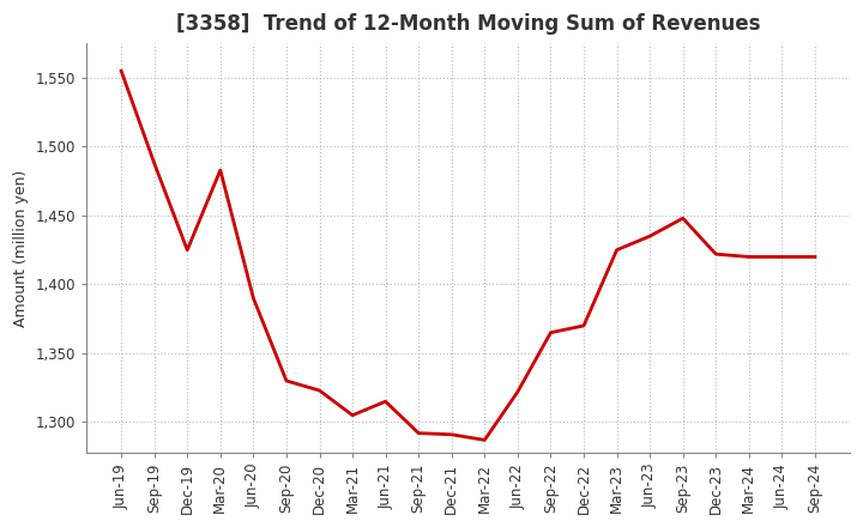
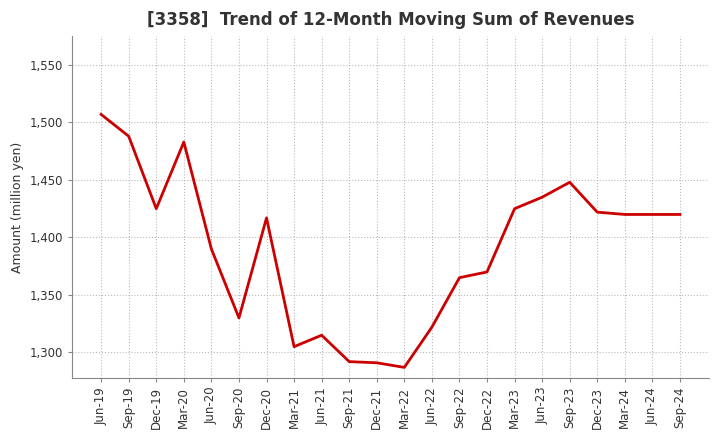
Jun-19: 1,555 -> 1,507
Dec-20: 1,323 -> 1,417
